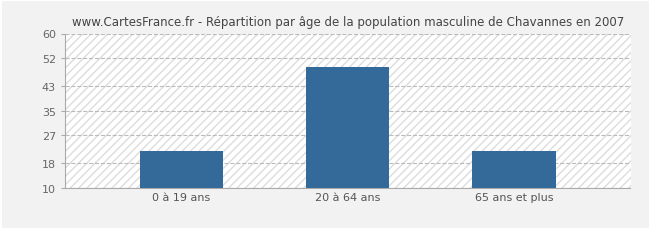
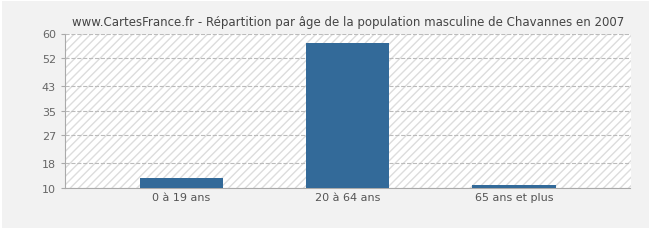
0 à 19 ans: 22 -> 13
20 à 64 ans: 49 -> 57
65 ans et plus: 22 -> 11
